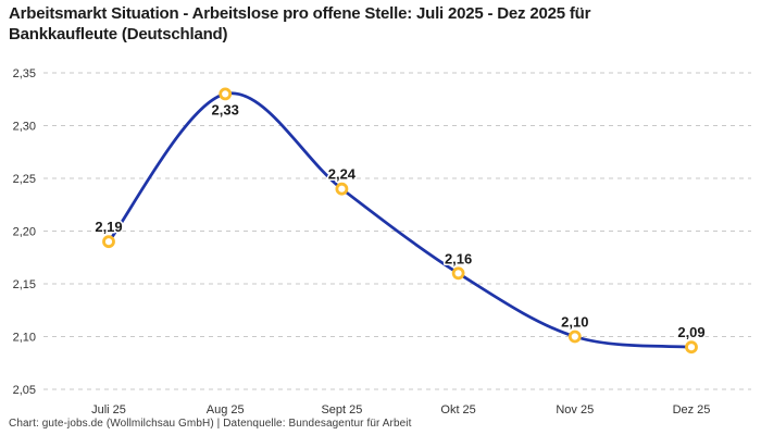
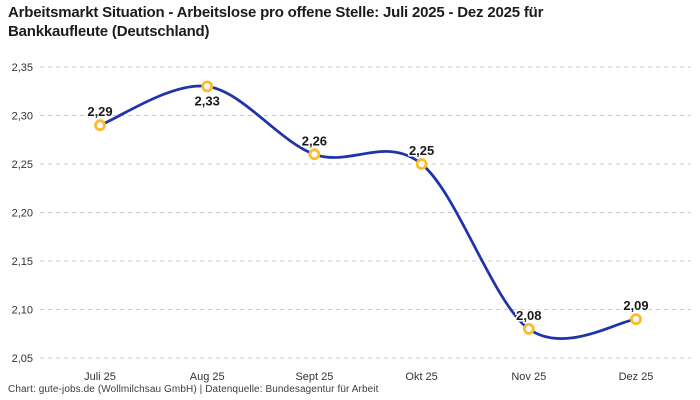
Juli 25: 2,19 -> 2,29
Sept 25: 2,24 -> 2,26
Okt 25: 2,16 -> 2,25
Nov 25: 2,10 -> 2,08
